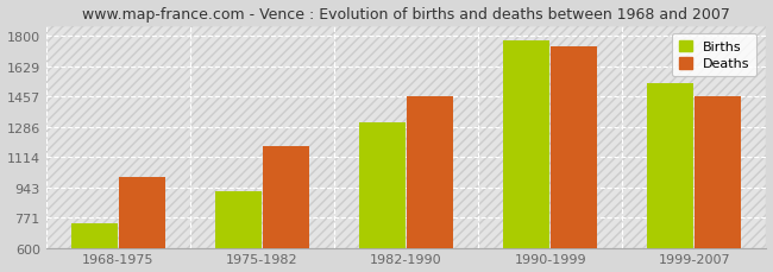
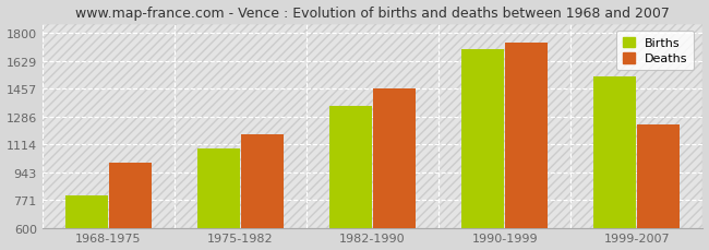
Births/1968-1975: 740 -> 800
Births/1975-1982: 920 -> 1090
Births/1982-1990: 1310 -> 1350
Births/1990-1999: 1780 -> 1700
Deaths/1999-2007: 1460 -> 1240
